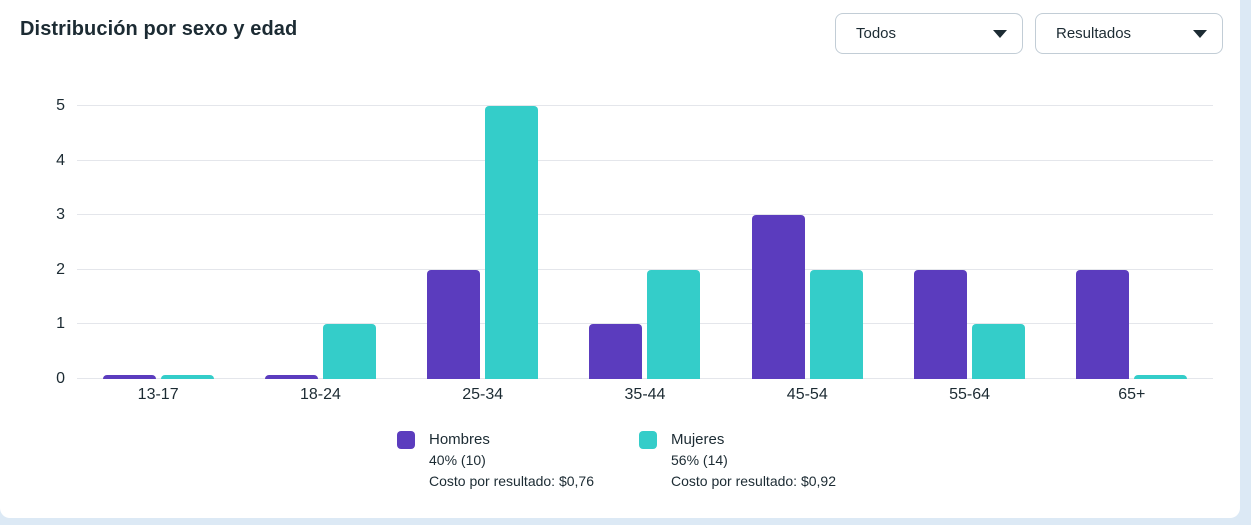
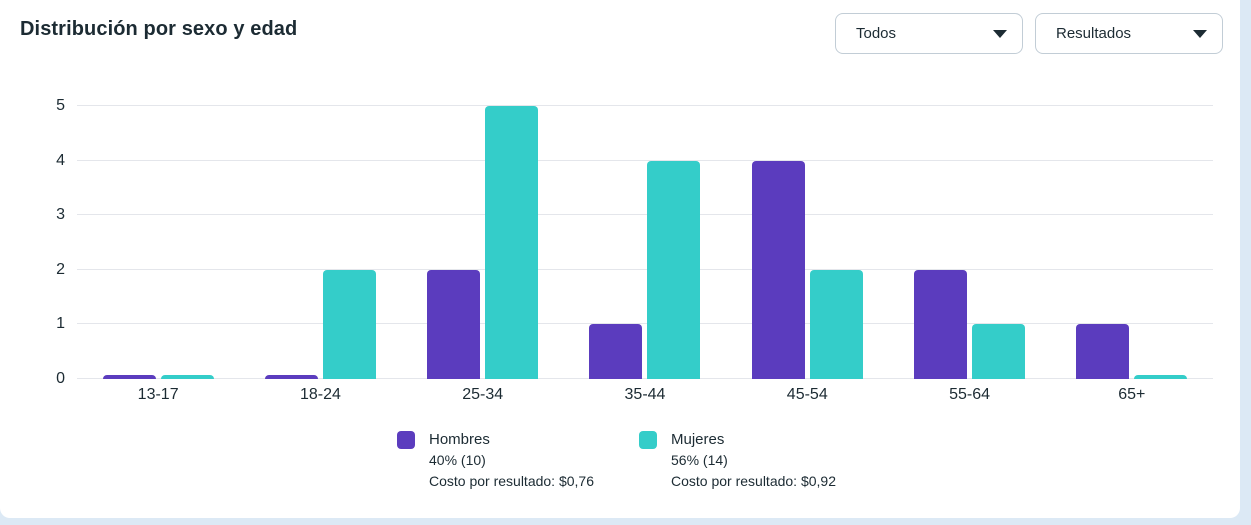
Mujeres/18-24: 1 -> 2
Mujeres/35-44: 2 -> 4
Hombres/45-54: 3 -> 4
Hombres/65+: 2 -> 1
